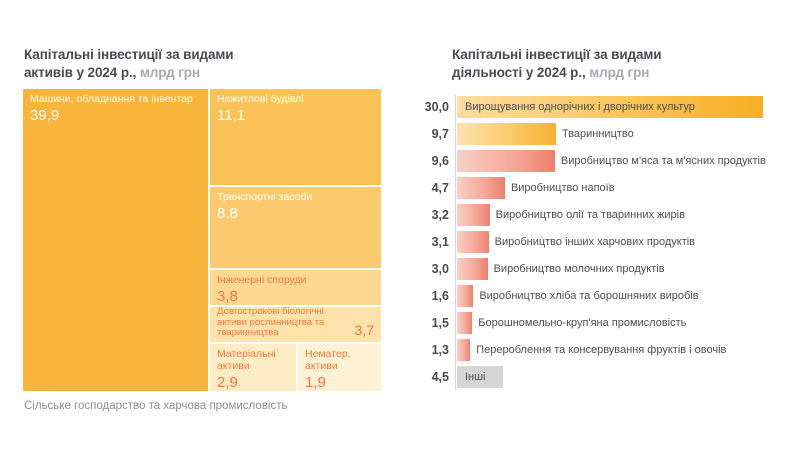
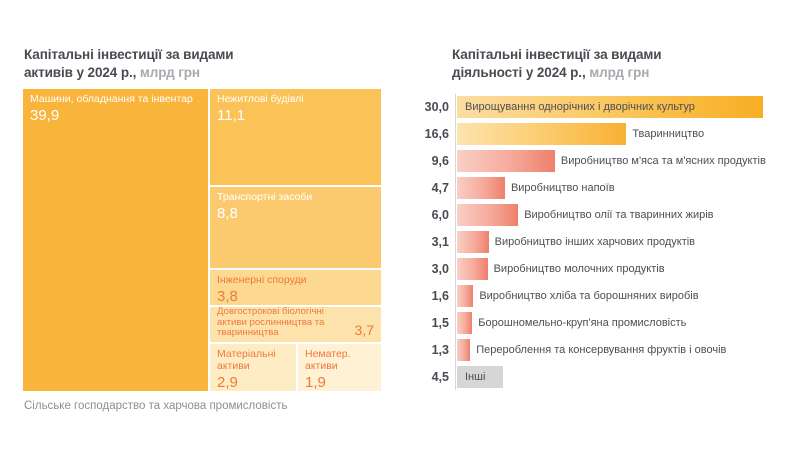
Тваринництво: 9,7 -> 16,6
Виробництво олії та тваринних жирів: 3,2 -> 6,0
